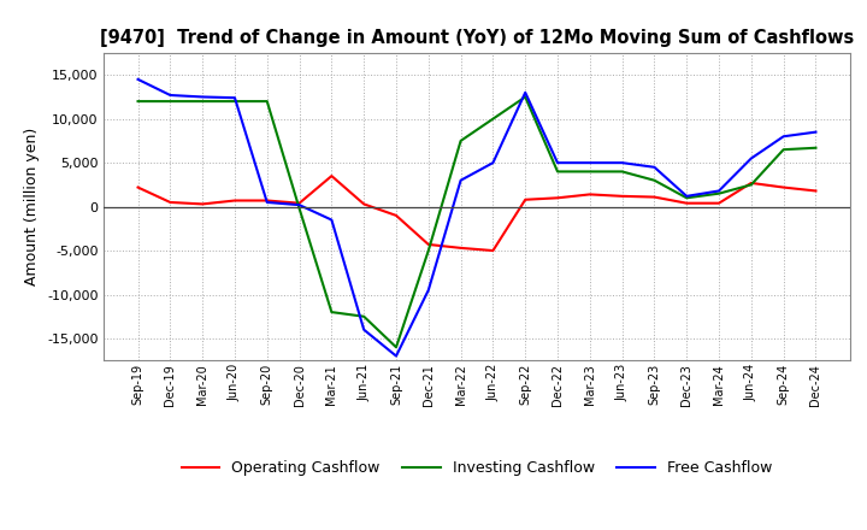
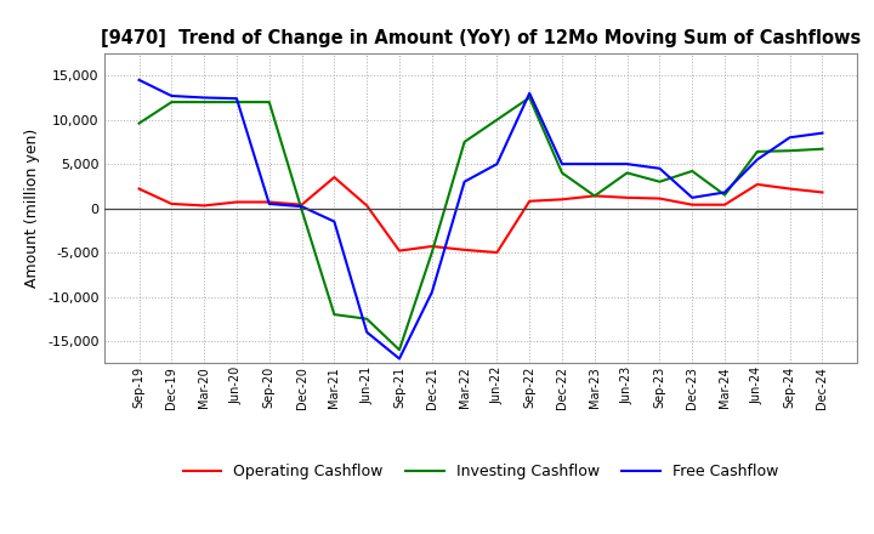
Investing Cashflow/Sep-19: 12,000 -> 9,600
Operating Cashflow/Sep-21: -1,000 -> -4,800
Investing Cashflow/Mar-23: 4,000 -> 1,400
Investing Cashflow/Dec-23: 1,000 -> 4,200
Investing Cashflow/Jun-24: 2,500 -> 6,400
